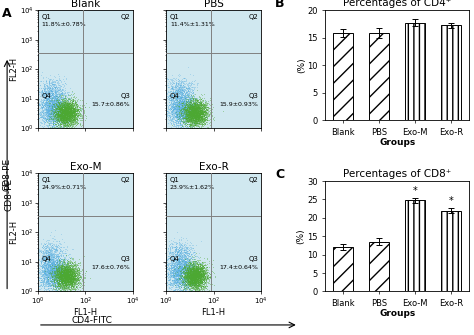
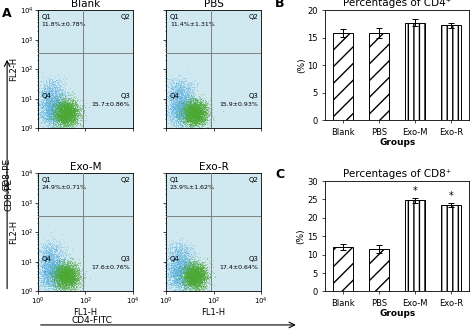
Percentages of CD8⁺/PBS: 13.5 -> 11.5
Percentages of CD8⁺/Exo-R: 22.0 -> 23.5
